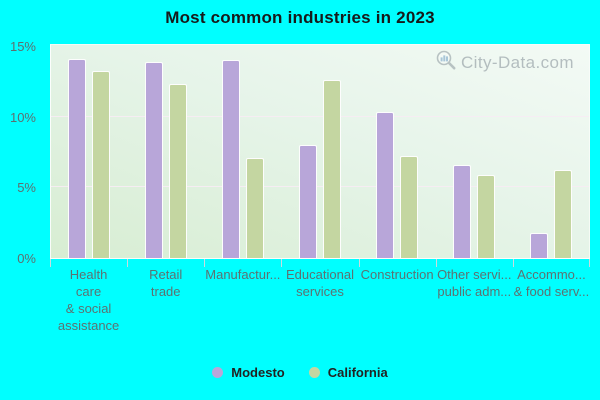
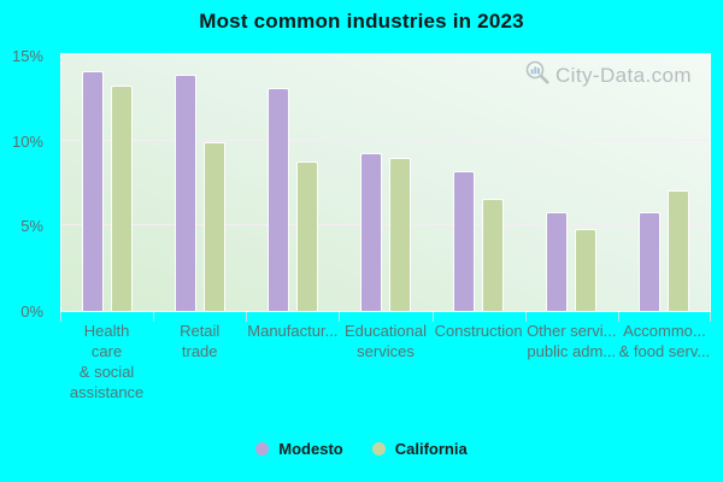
California/Retail trade: 12.3% -> 9.9%
Modesto/Manufactur...: 14.0% -> 13.1%
California/Manufactur...: 7.1% -> 8.8%
Modesto/Educational services: 8.0% -> 9.3%
California/Educational services: 12.6% -> 9.0%
Modesto/Construction: 10.3% -> 8.2%
California/Construction: 7.2% -> 6.6%
Modesto/Other servi... public adm...: 6.6% -> 5.8%
California/Other servi... public adm...: 5.9% -> 4.8%
Modesto/Accommo... & food serv...: 1.8% -> 5.8%
California/Accommo... & food serv...: 6.2% -> 7.1%
